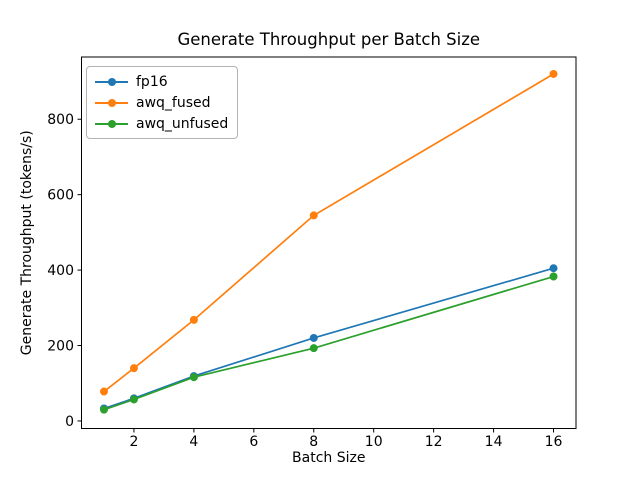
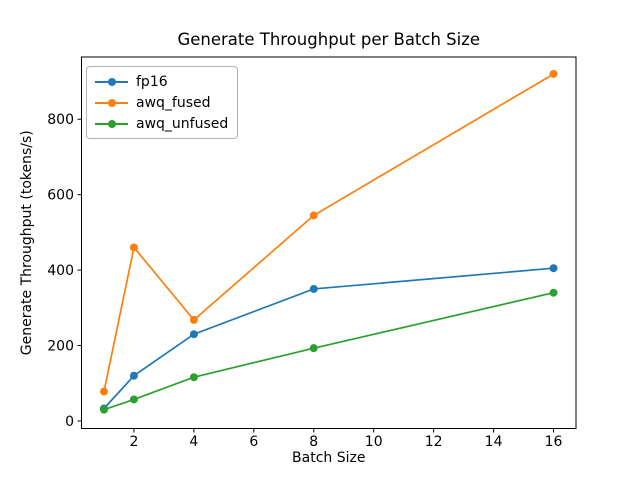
fp16/2: 60 -> 120
awq_fused/2: 140 -> 460
fp16/4: 120 -> 230
fp16/8: 220 -> 350
awq_unfused/16: 380 -> 340
